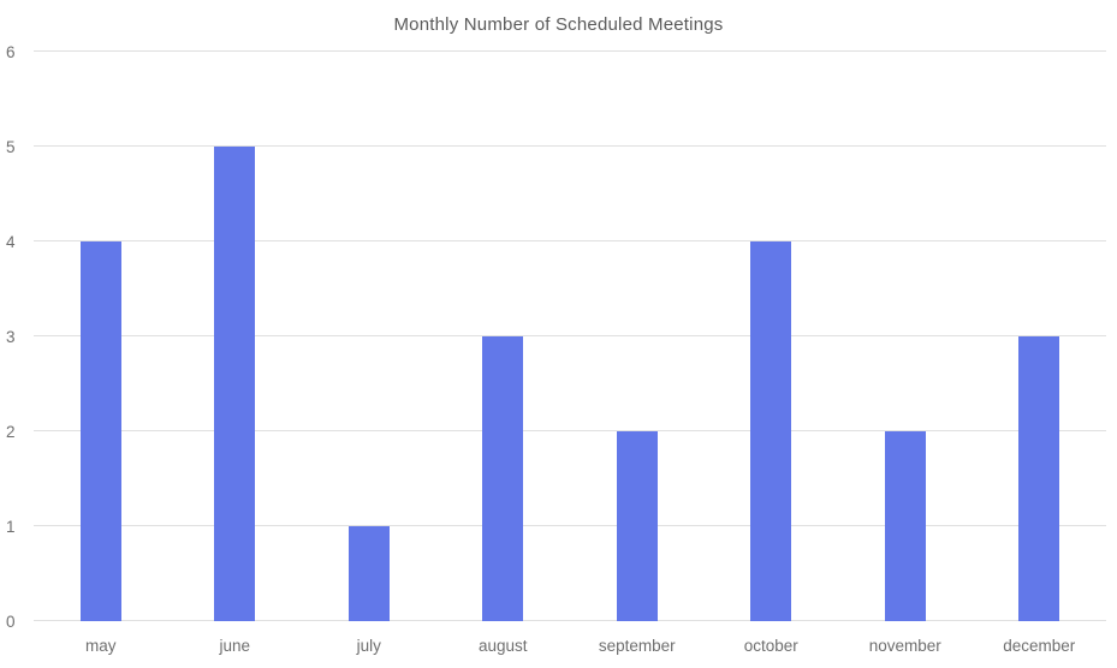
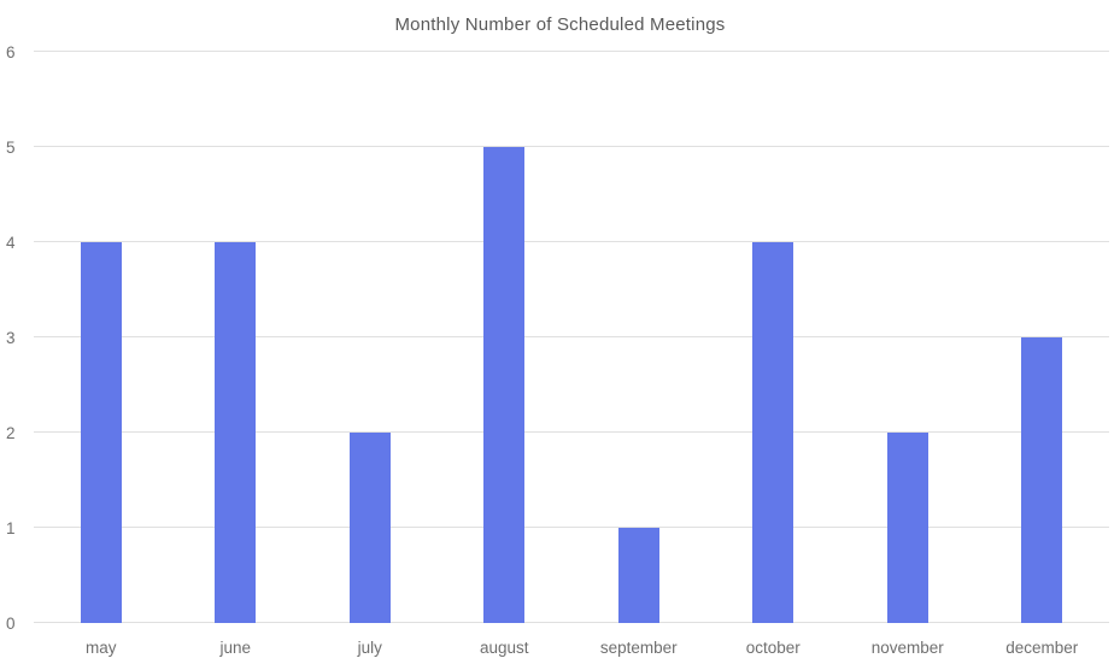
june: 5 -> 4
july: 1 -> 2
august: 3 -> 5
september: 2 -> 1
